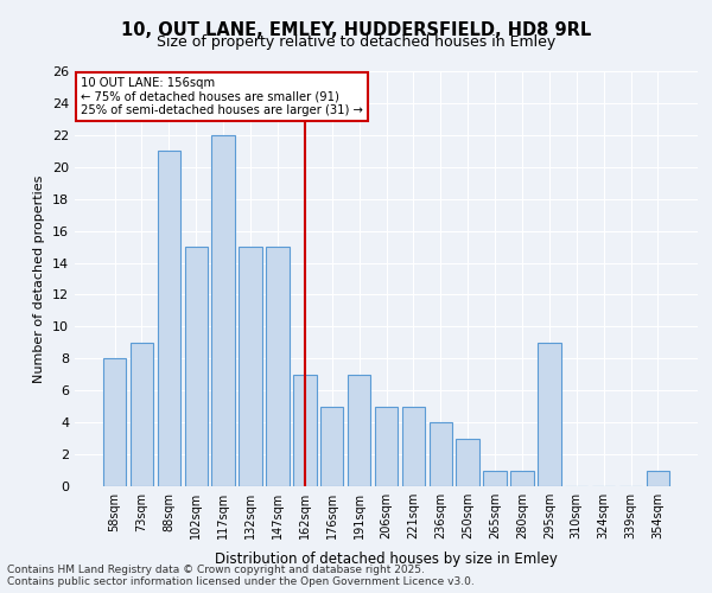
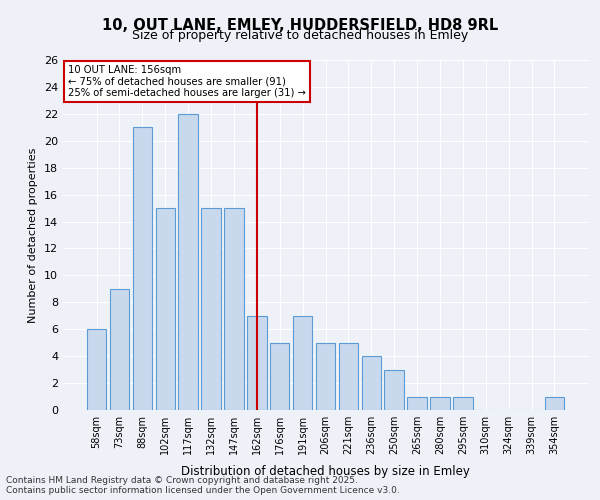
58sqm: 8 -> 6
295sqm: 9 -> 1
